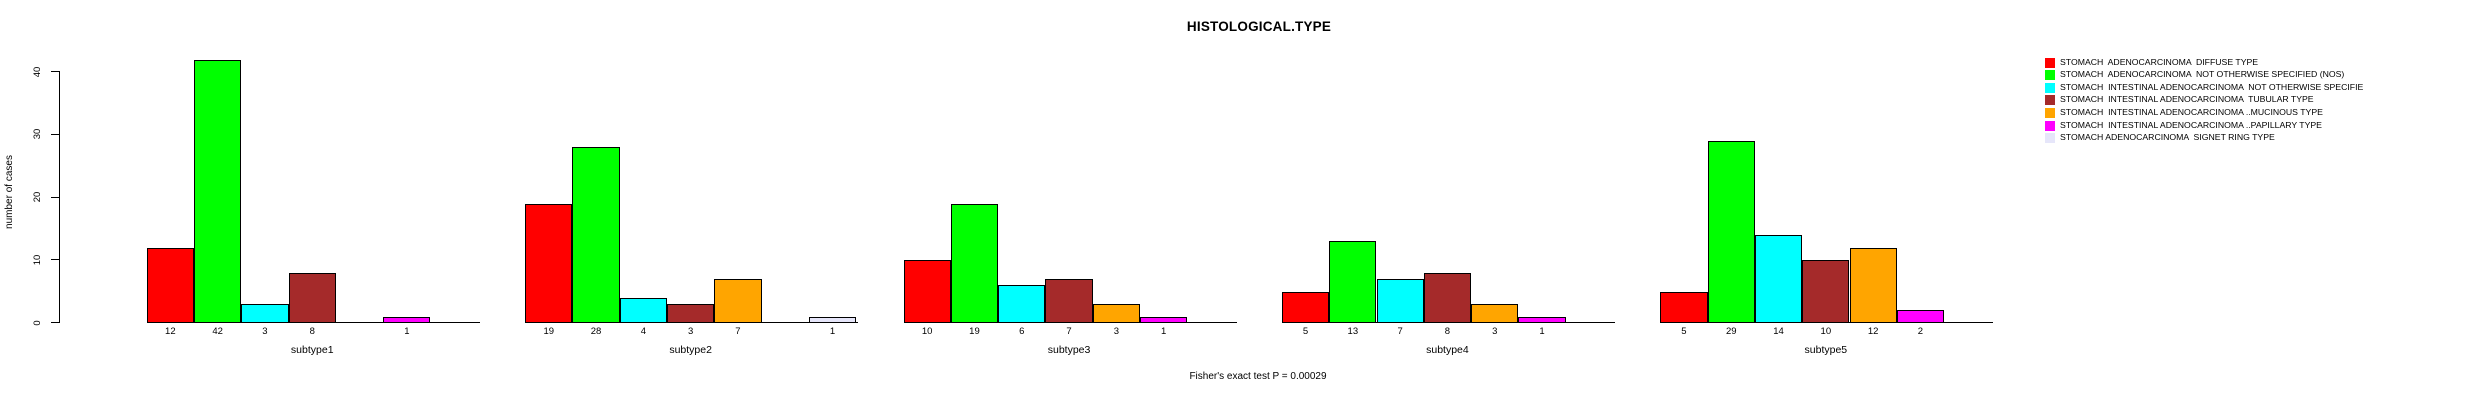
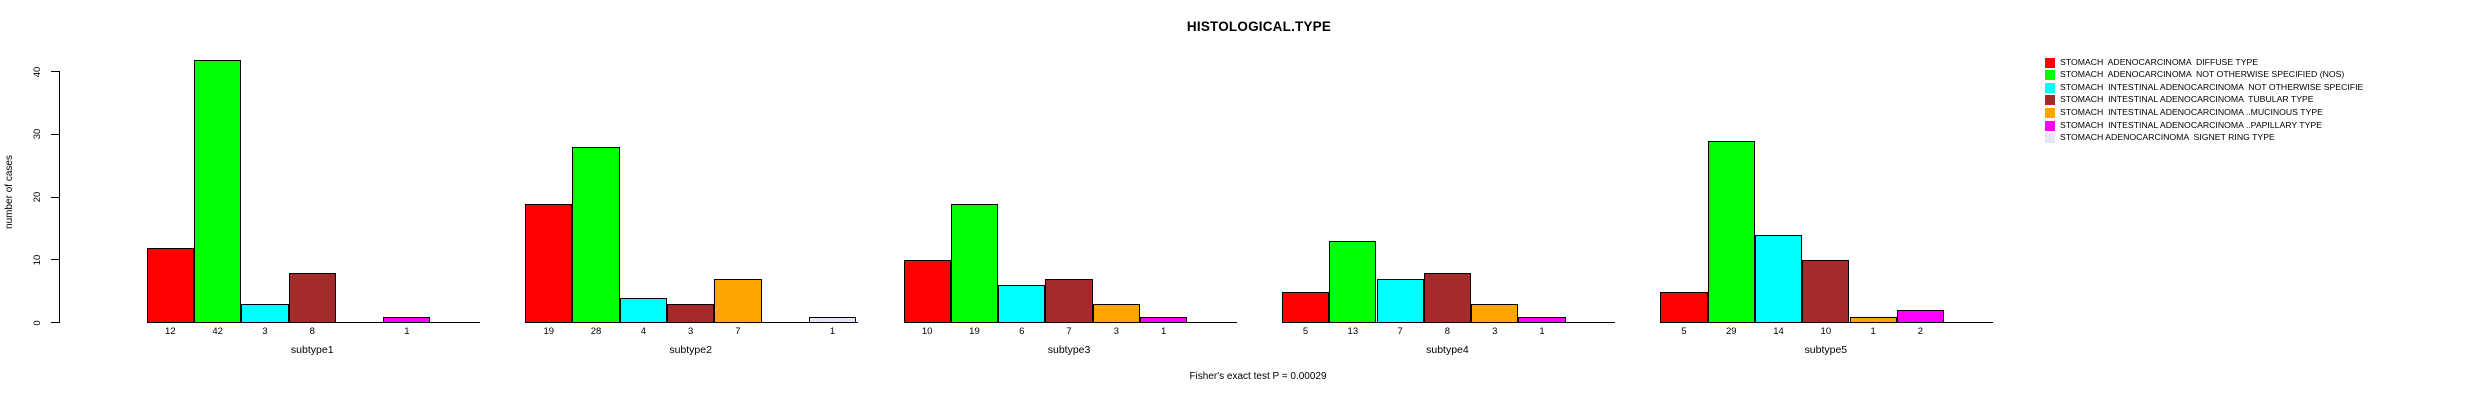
STOMACH INTESTINAL ADENOCARCINOMA ..MUCINOUS TYPE/subtype5: 12 -> 1
